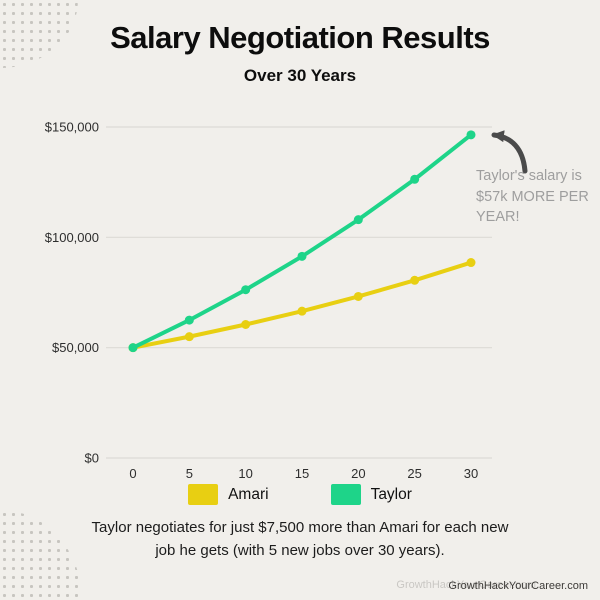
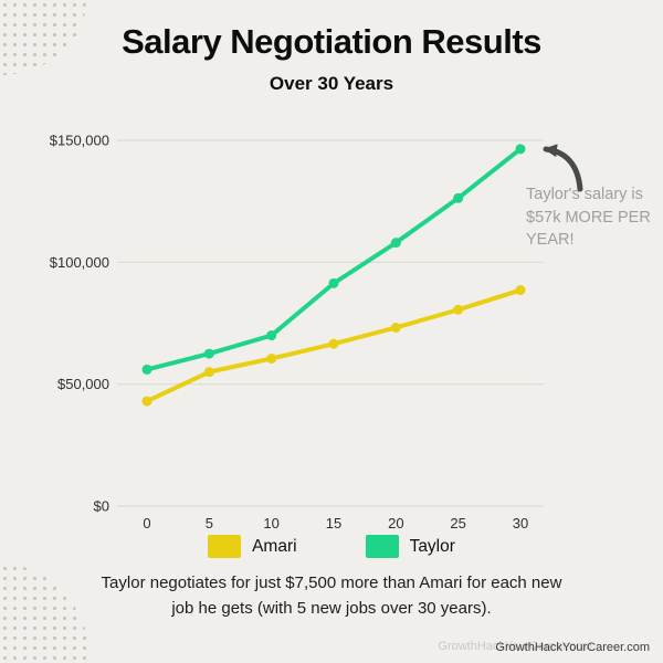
Amari/0: $50000 -> $43000
Taylor/0: $50000 -> $56000
Taylor/10: $76000 -> $70000
